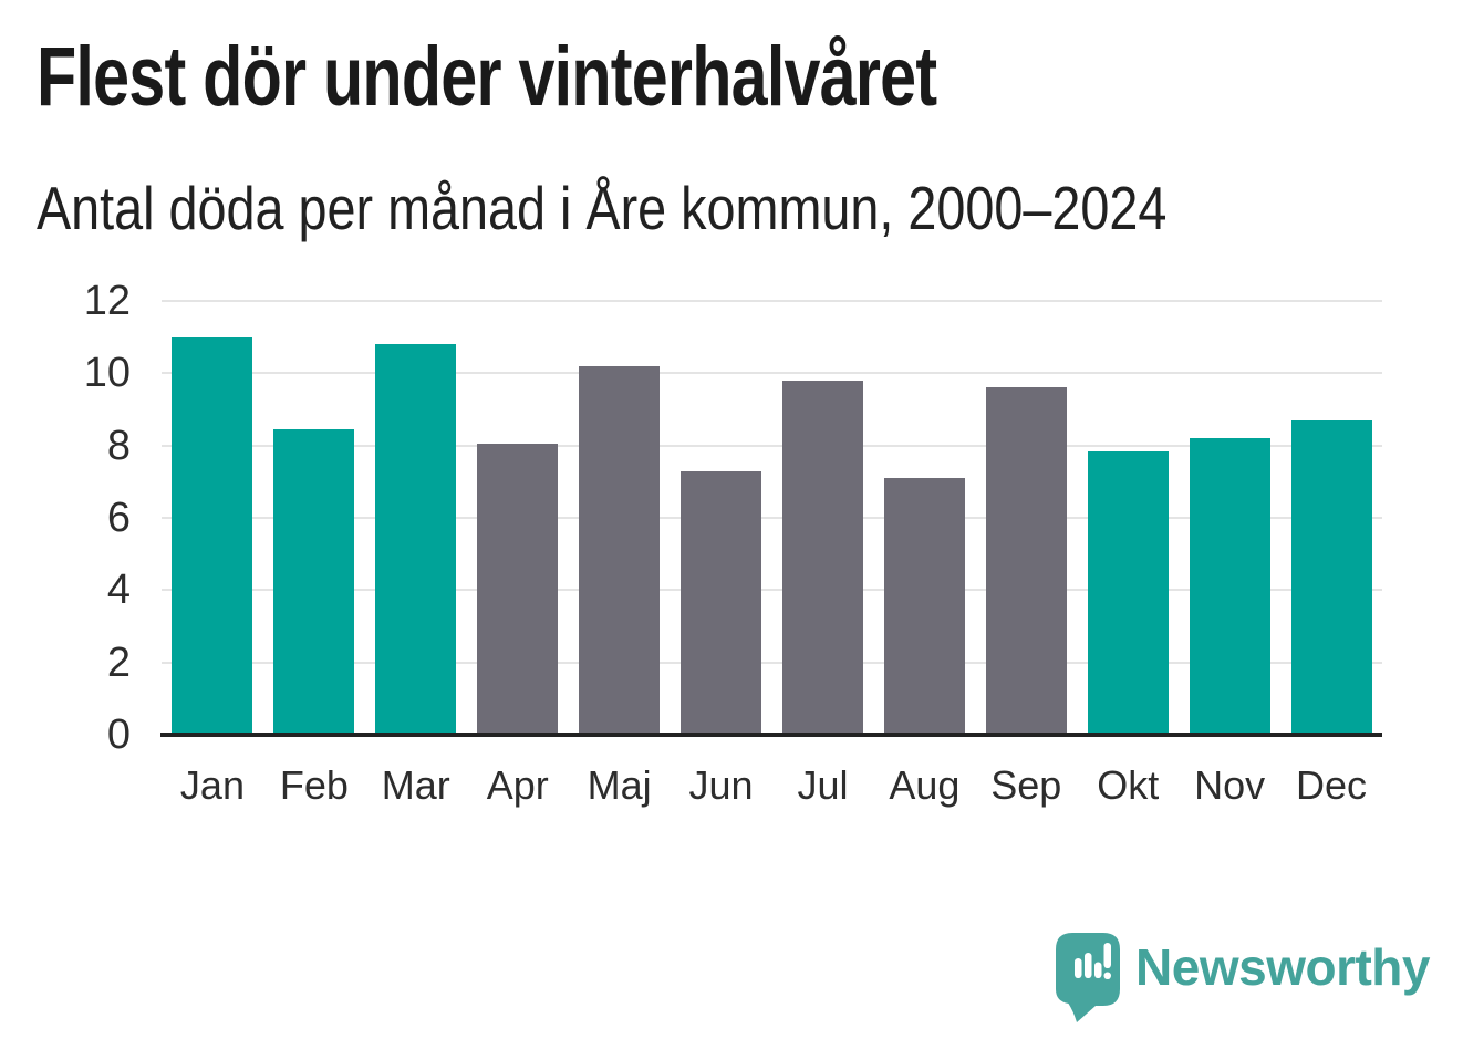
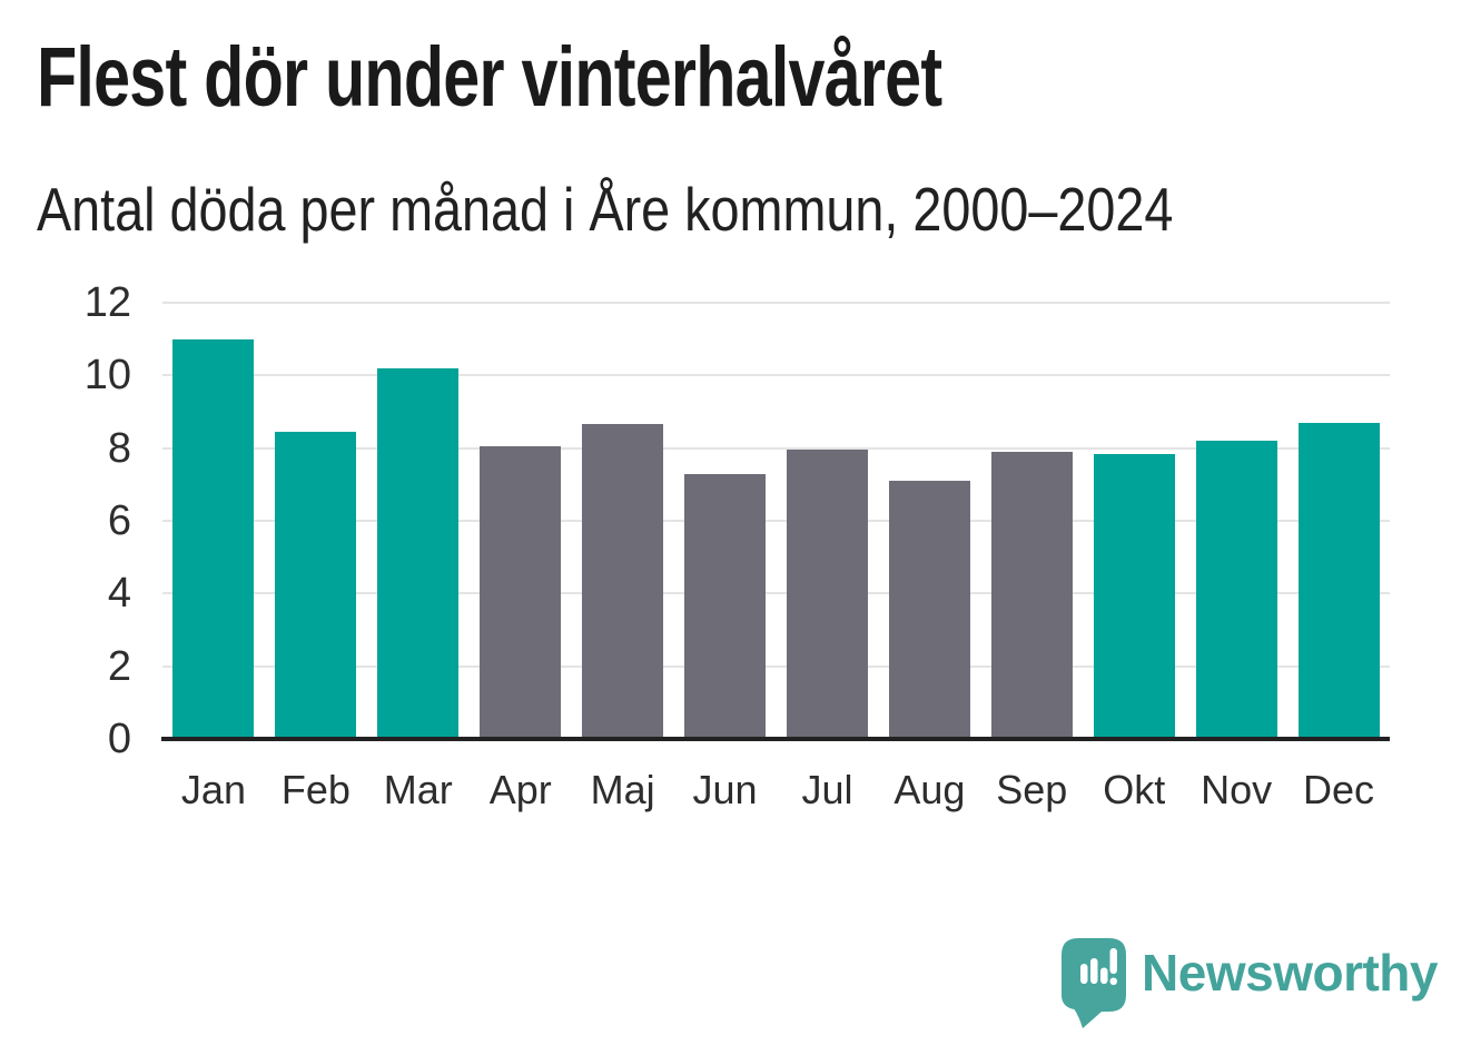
Mar: 10.8 -> 10.2
Maj: 10.2 -> 8.7
Jul: 9.8 -> 8.0
Sep: 9.6 -> 7.9
